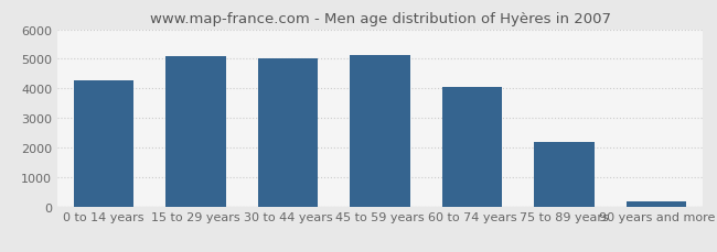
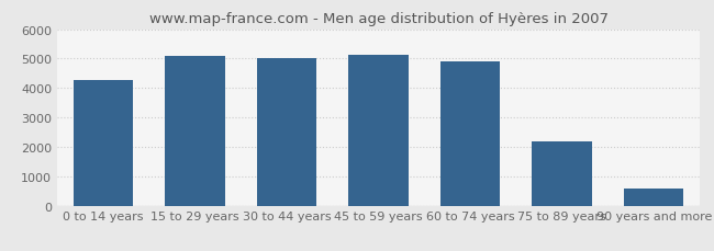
60 to 74 years: 4050 -> 4900
90 years and more: 190 -> 600
